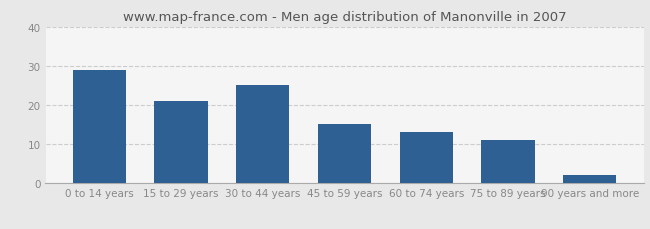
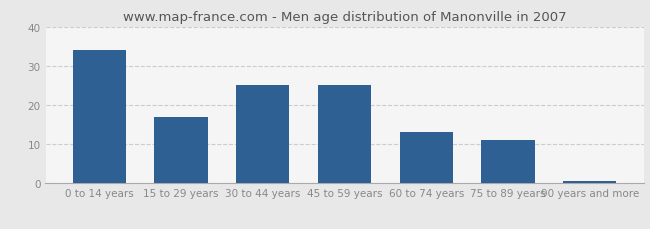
0 to 14 years: 29.0 -> 34.0
15 to 29 years: 21.0 -> 17.0
45 to 59 years: 15.0 -> 25.0
90 years and more: 2.0 -> 0.5
